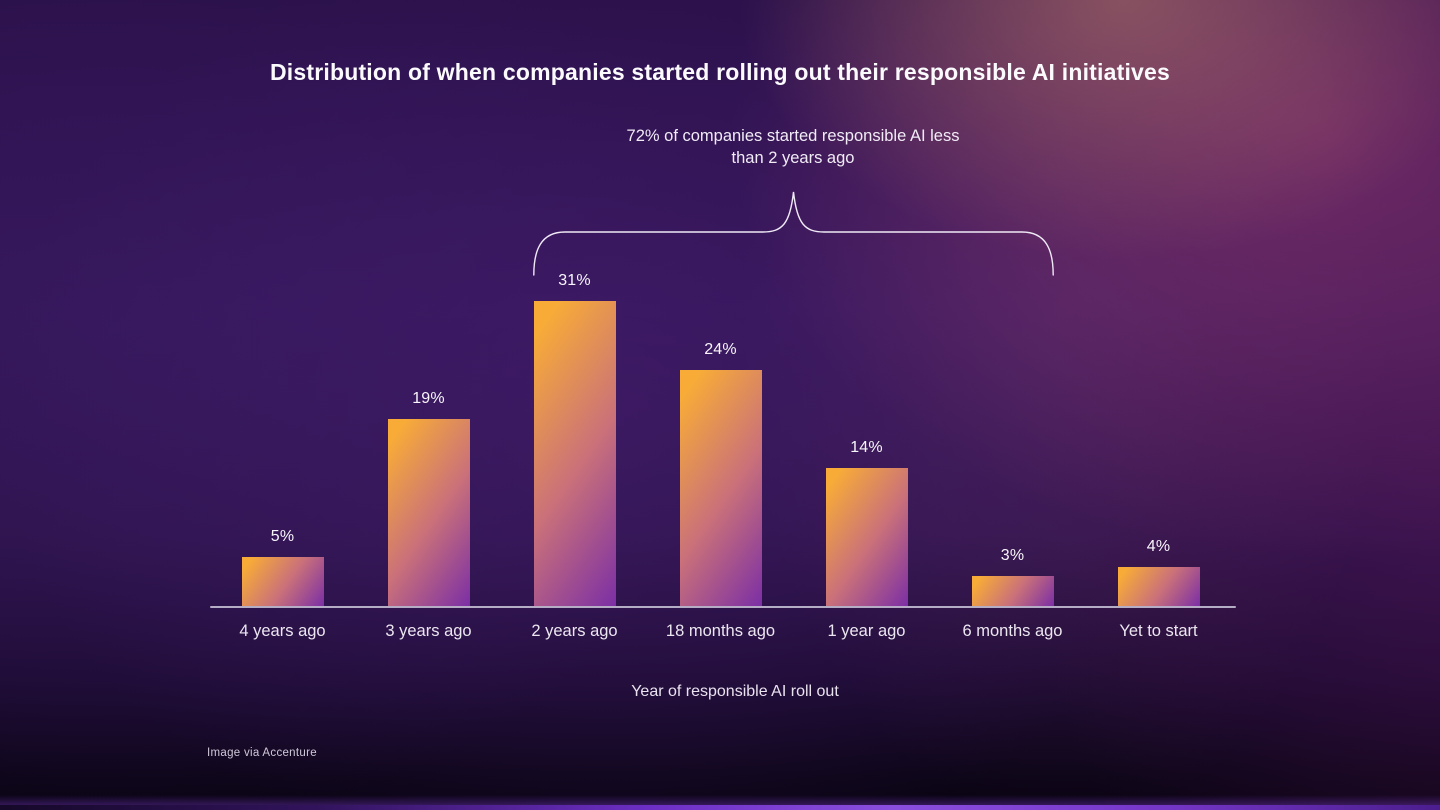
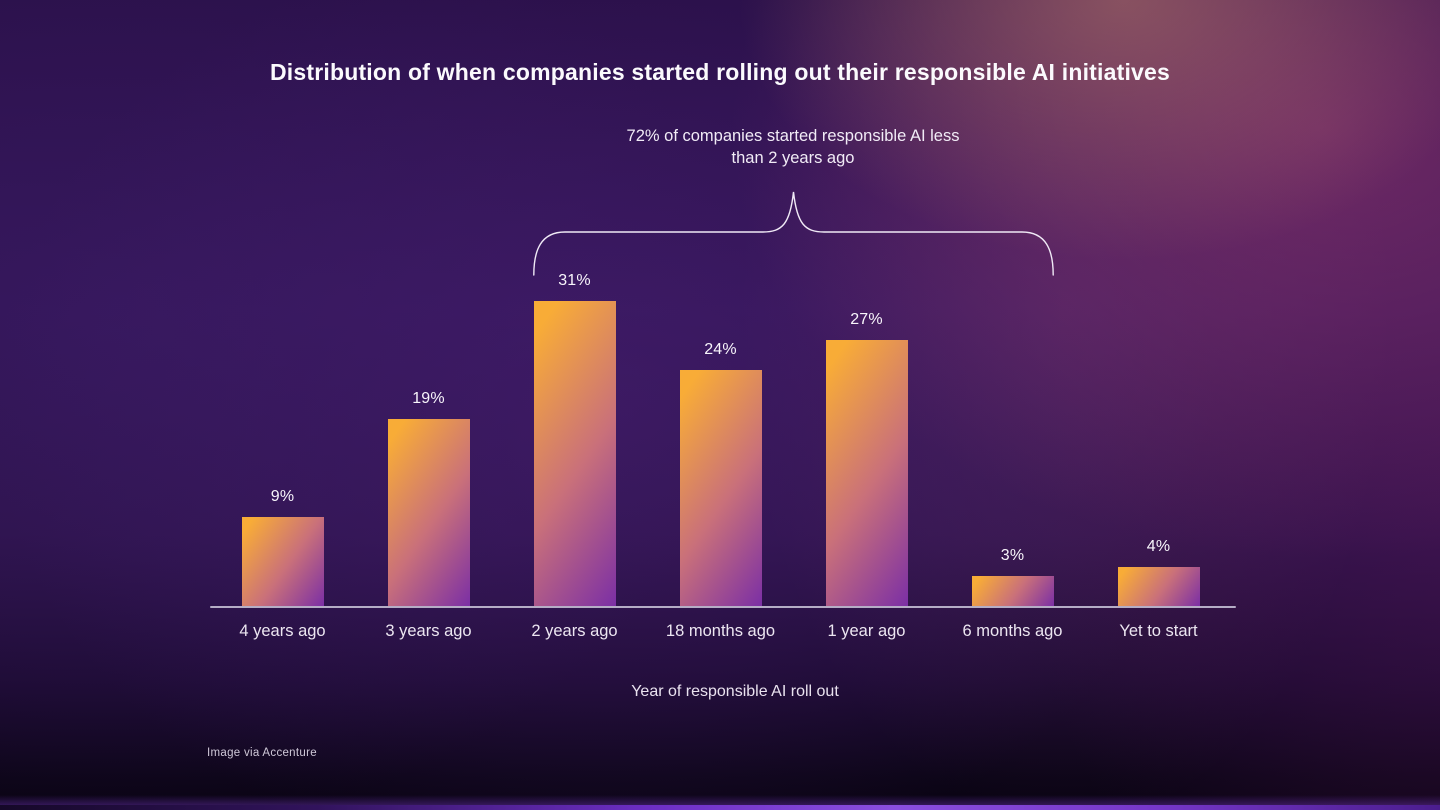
4 years ago: 5% -> 9%
1 year ago: 14% -> 27%
